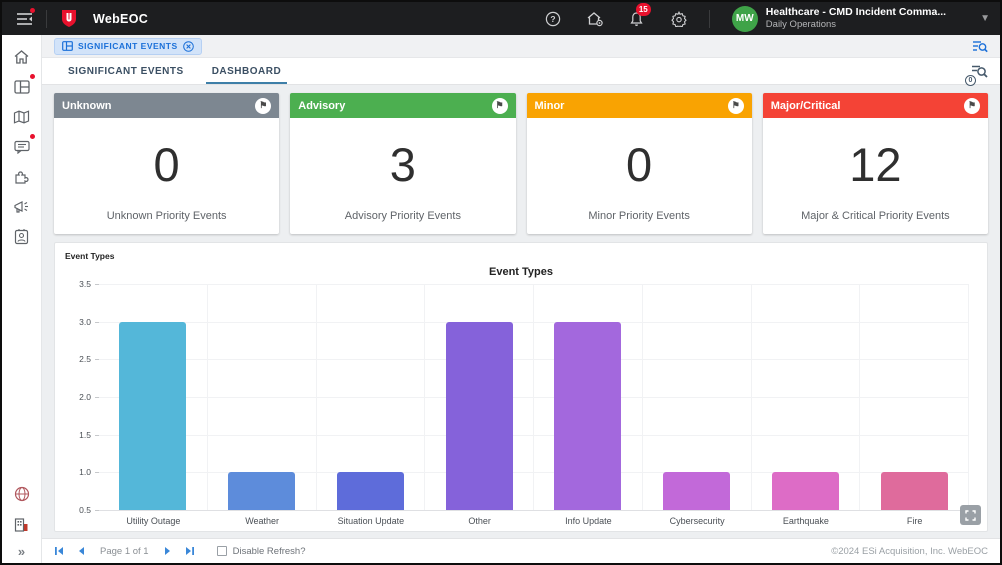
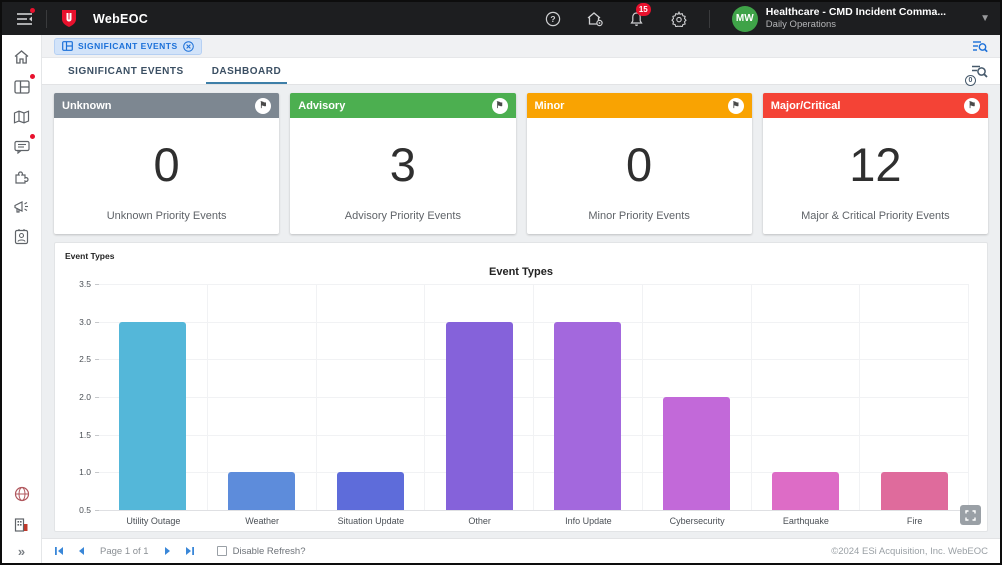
Cybersecurity: 1 -> 2
